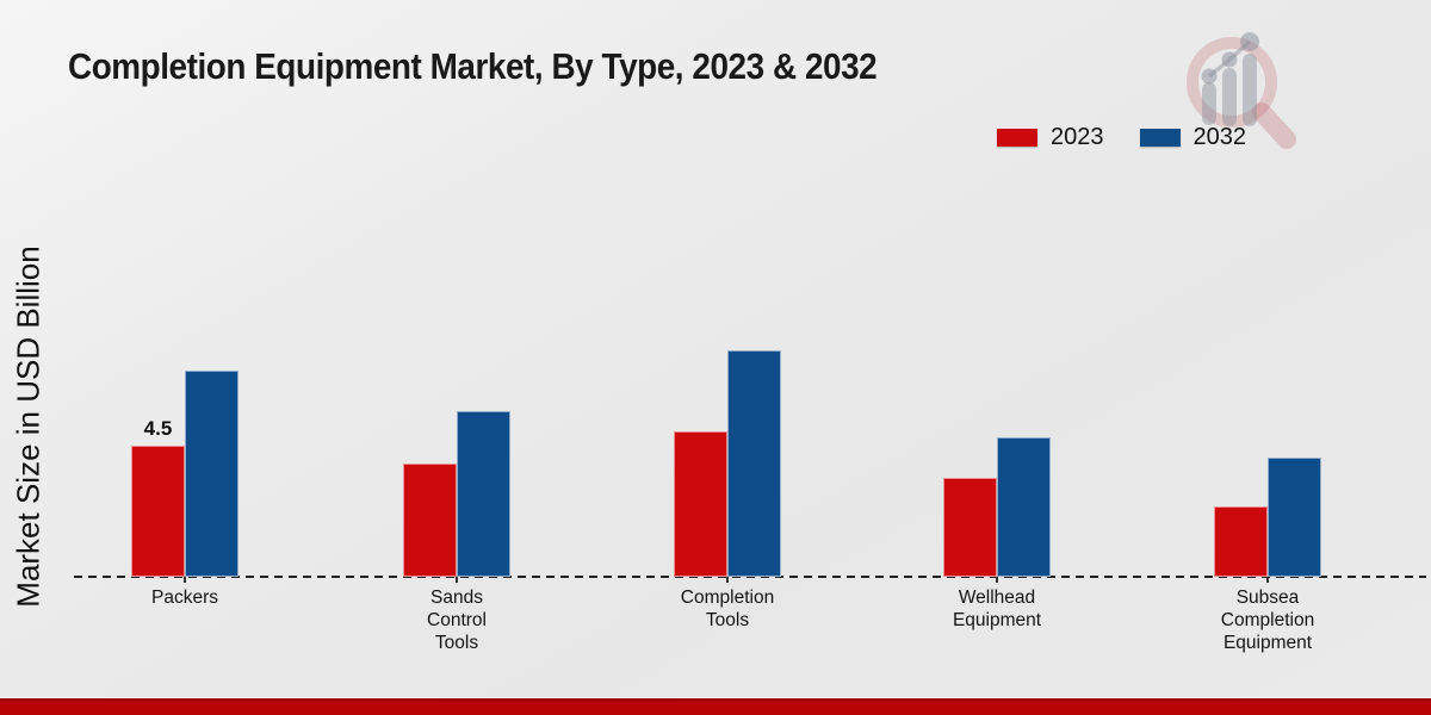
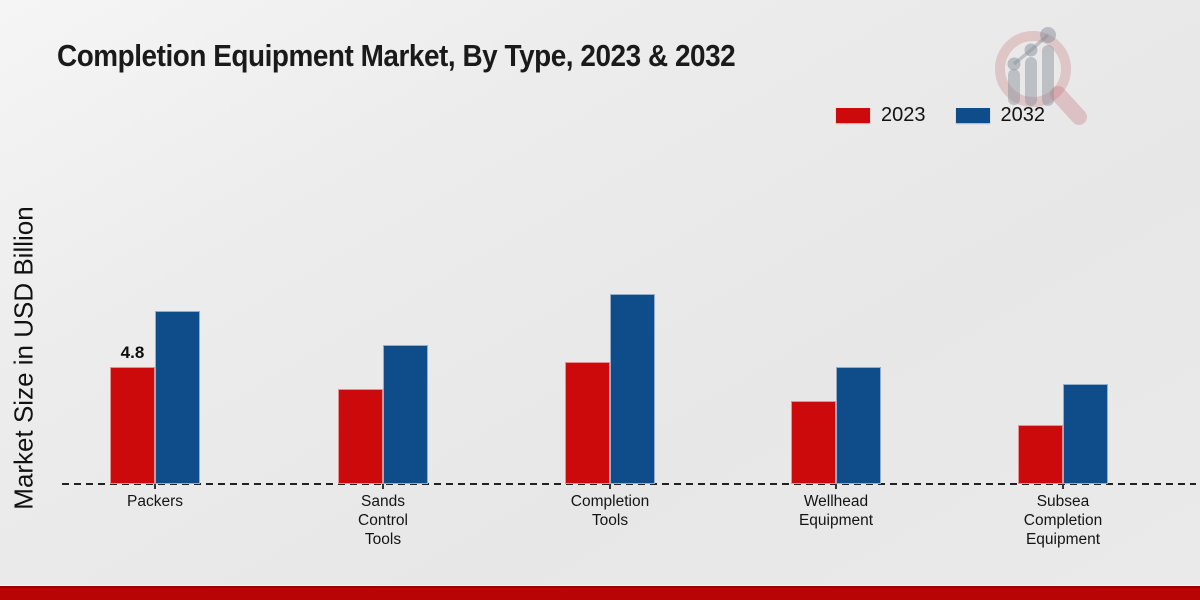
2023/Packers: 4.5 -> 4.8
